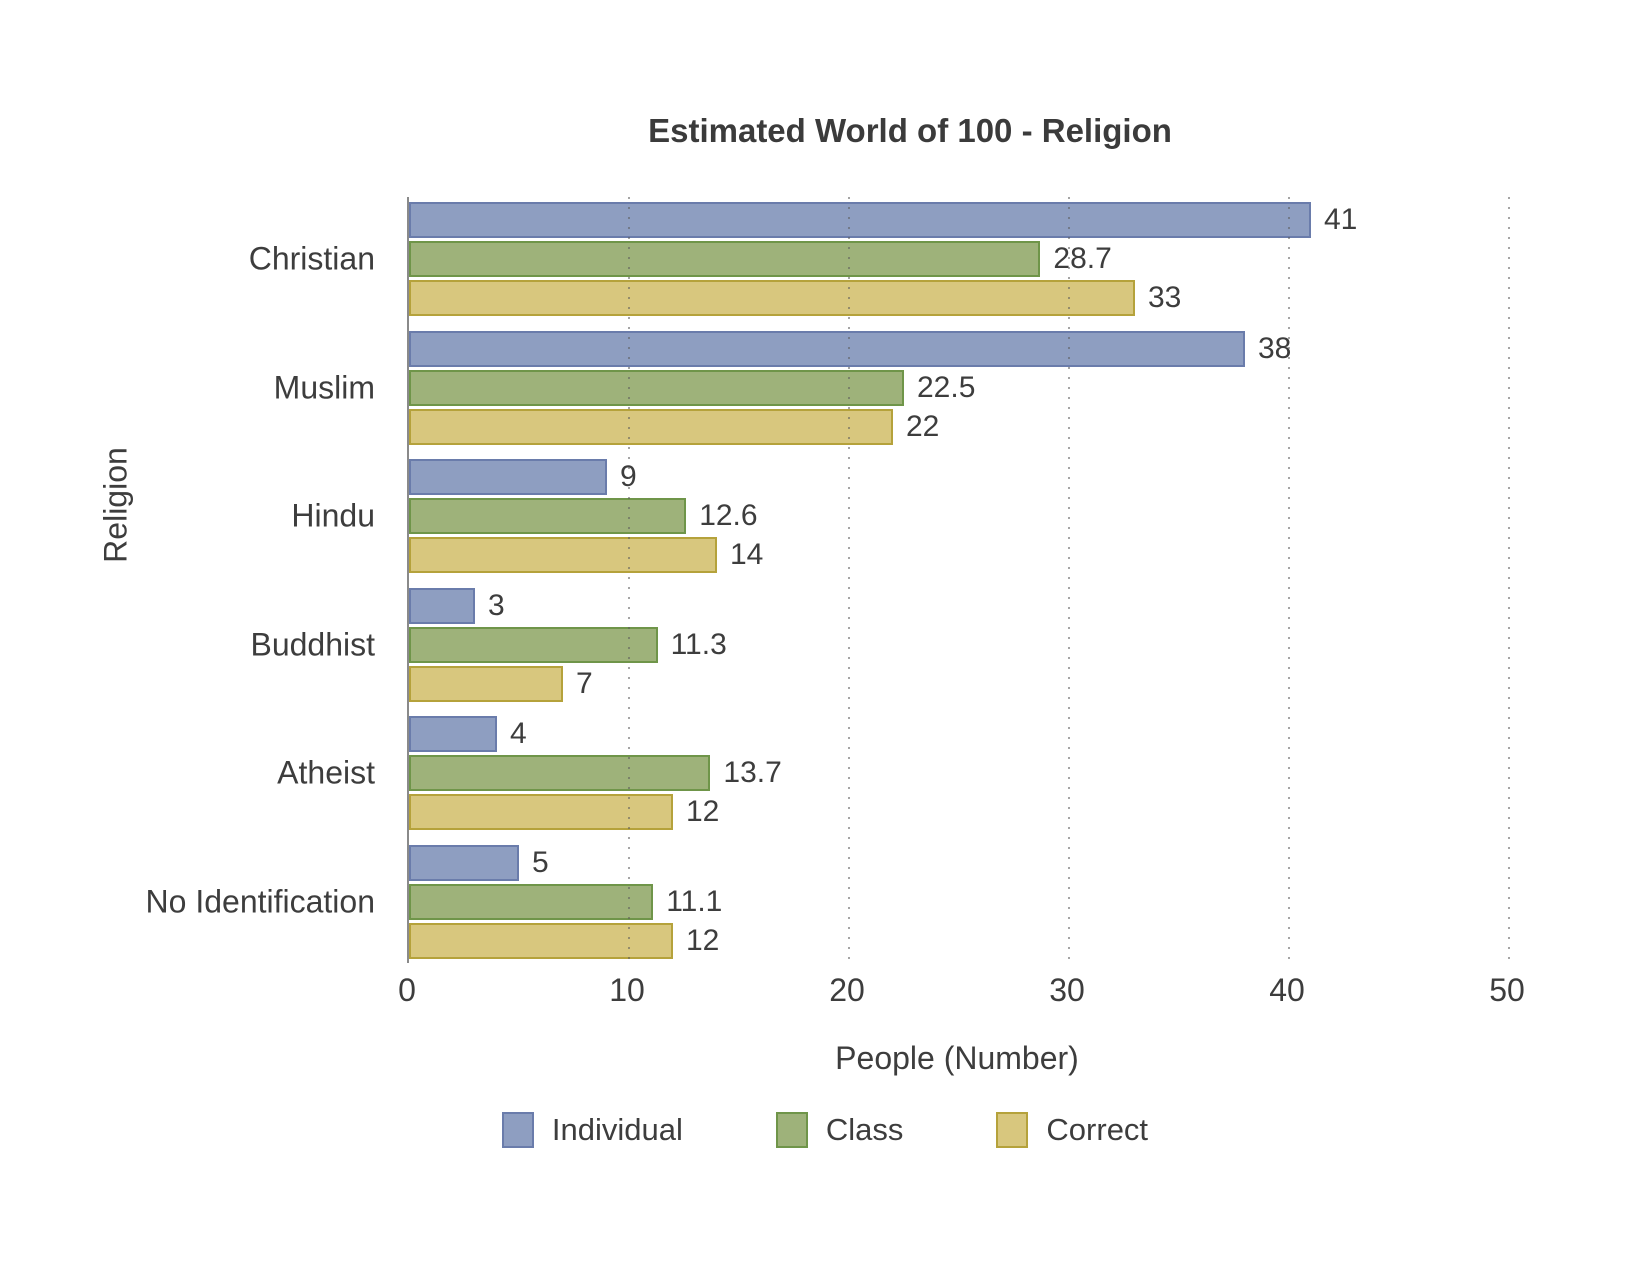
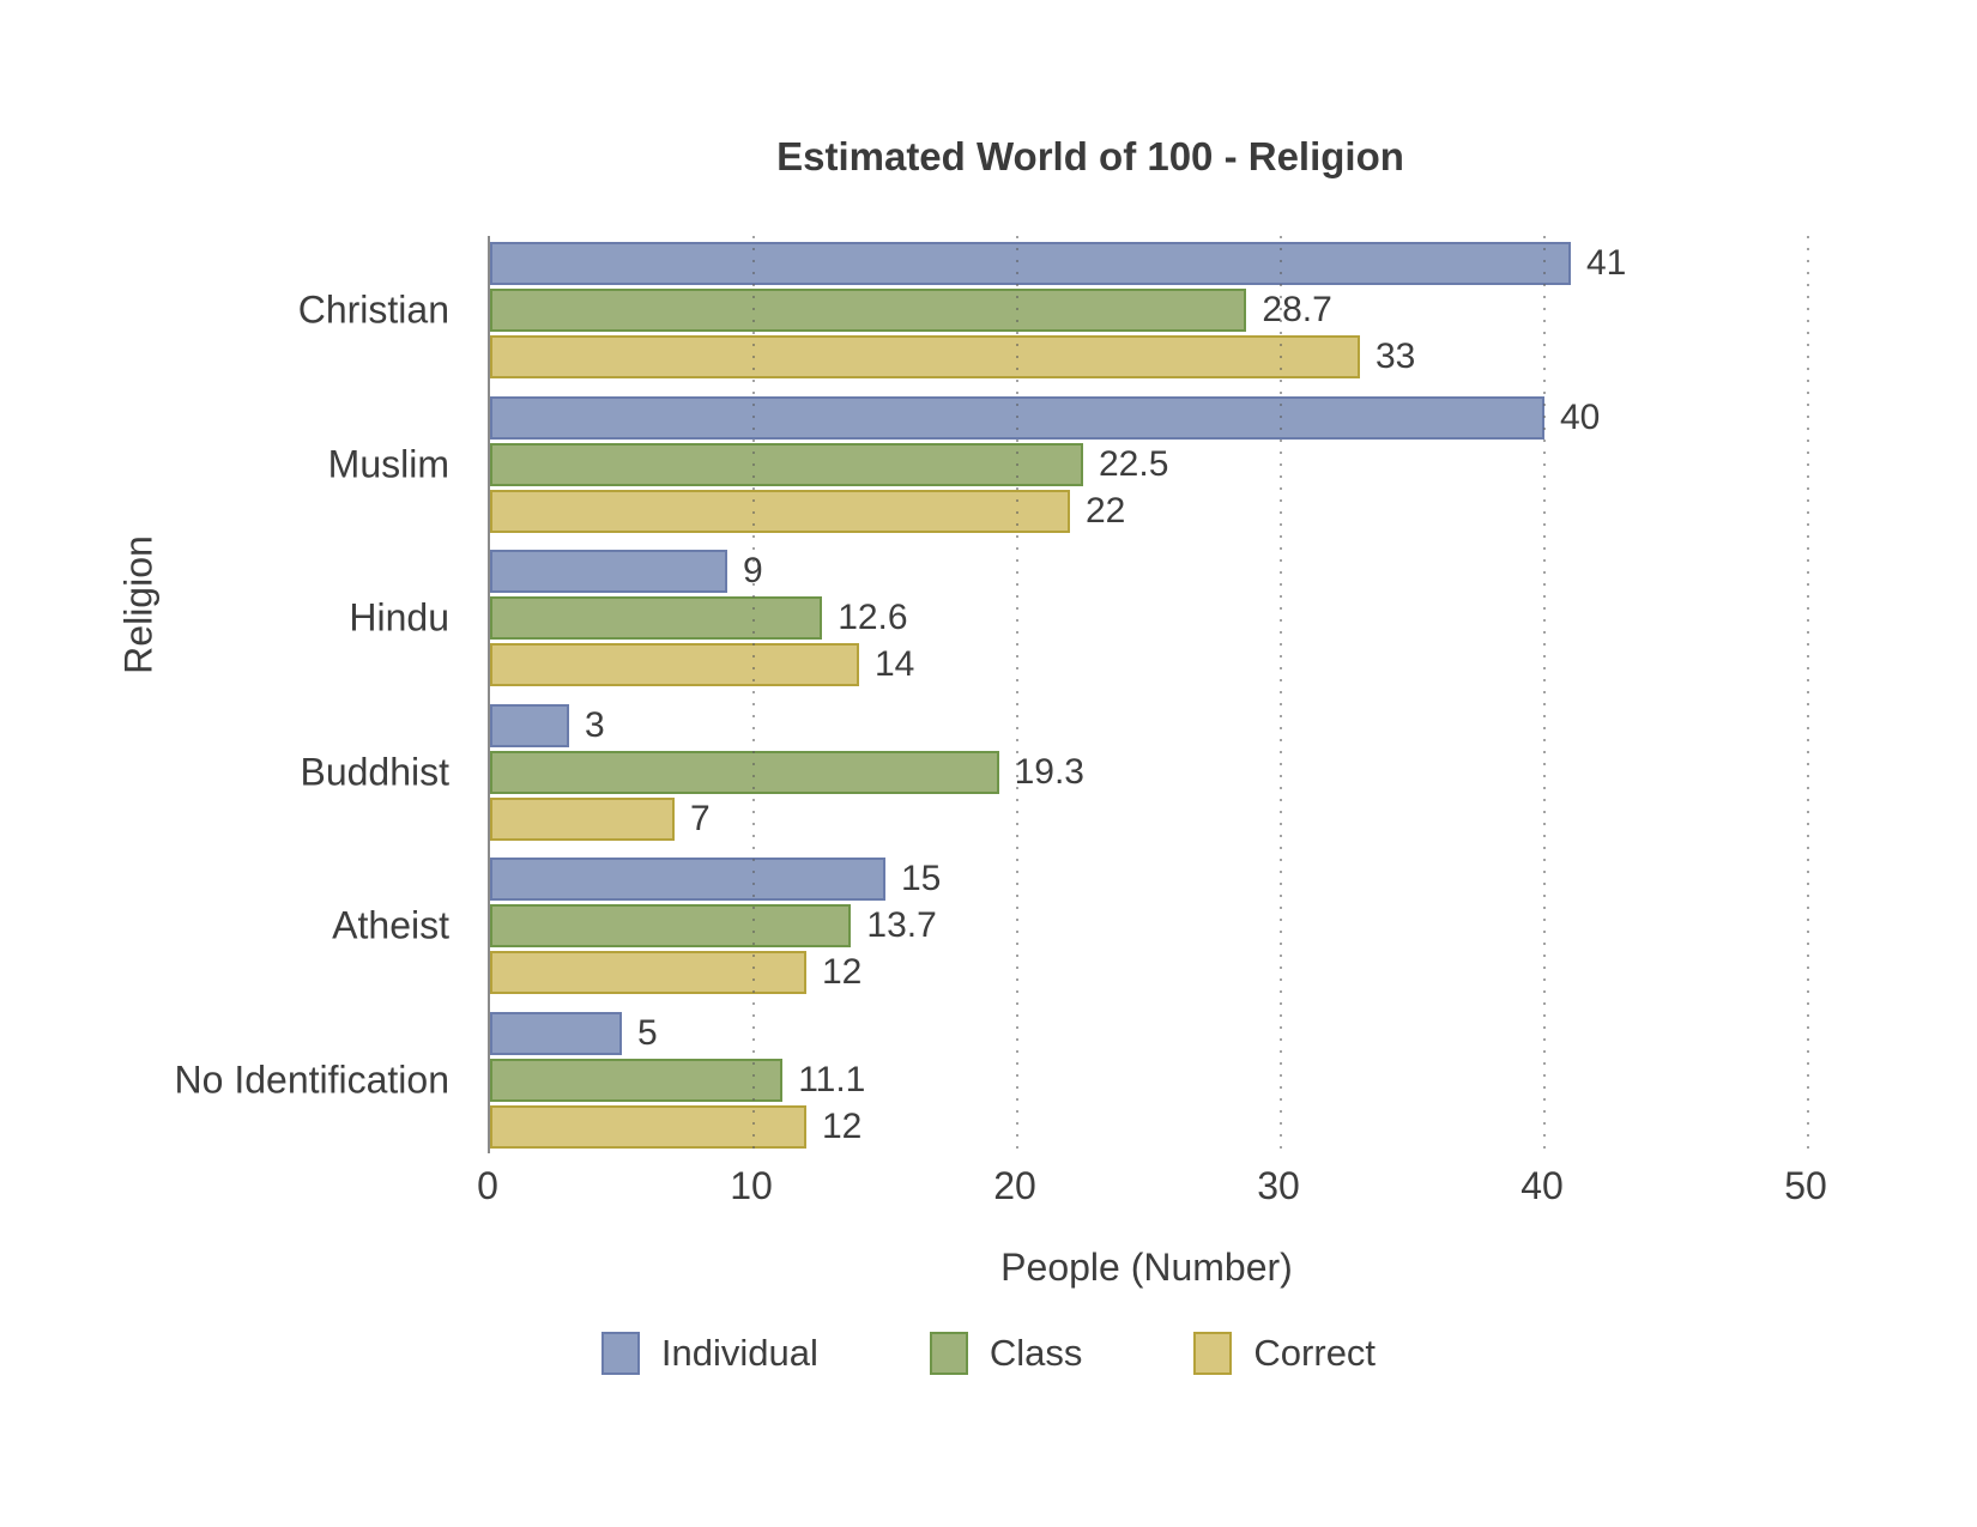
Individual/Muslim: 38 -> 40
Class/Buddhist: 11.3 -> 19.3
Individual/Atheist: 4 -> 15
